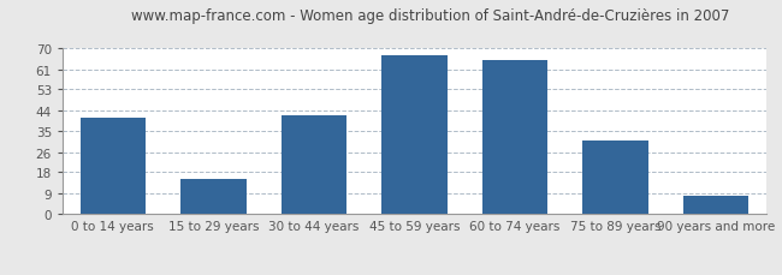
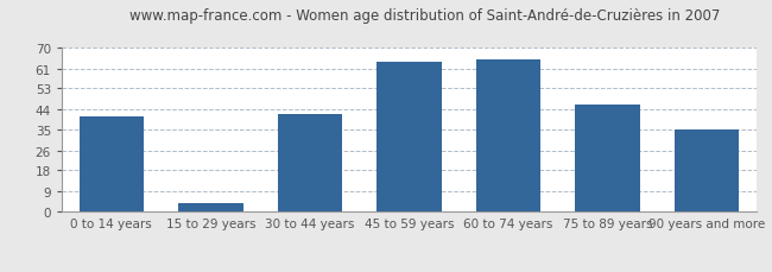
15 to 29 years: 15 -> 4
45 to 59 years: 67 -> 64
75 to 89 years: 31 -> 46
90 years and more: 8 -> 35
